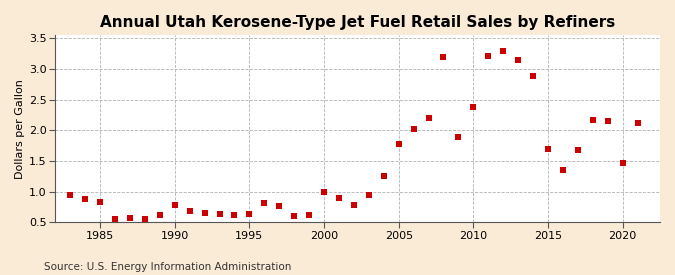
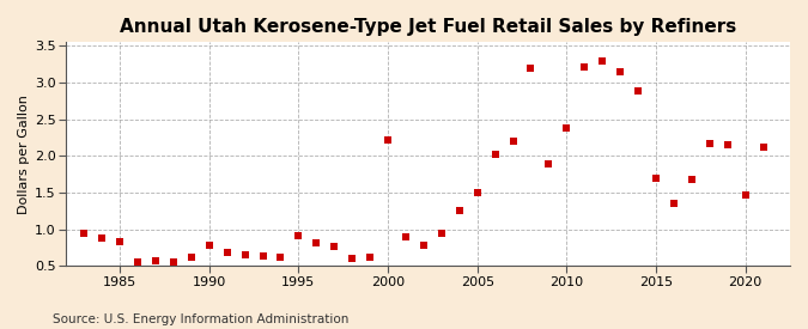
1995: 0.63 -> 0.92
2000: 1.00 -> 2.22
2005: 1.78 -> 1.50
